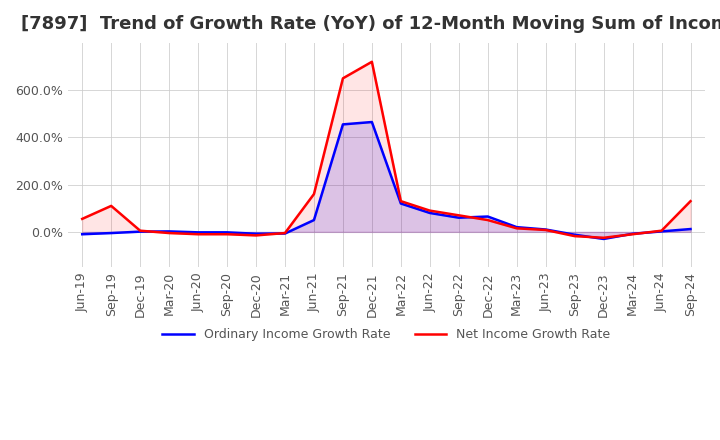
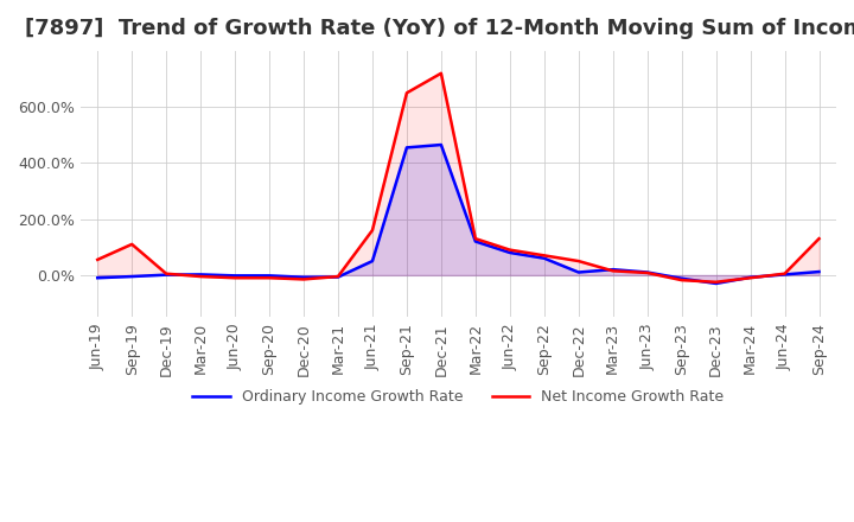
Ordinary Income Growth Rate/Dec-22: 65% -> 10%
